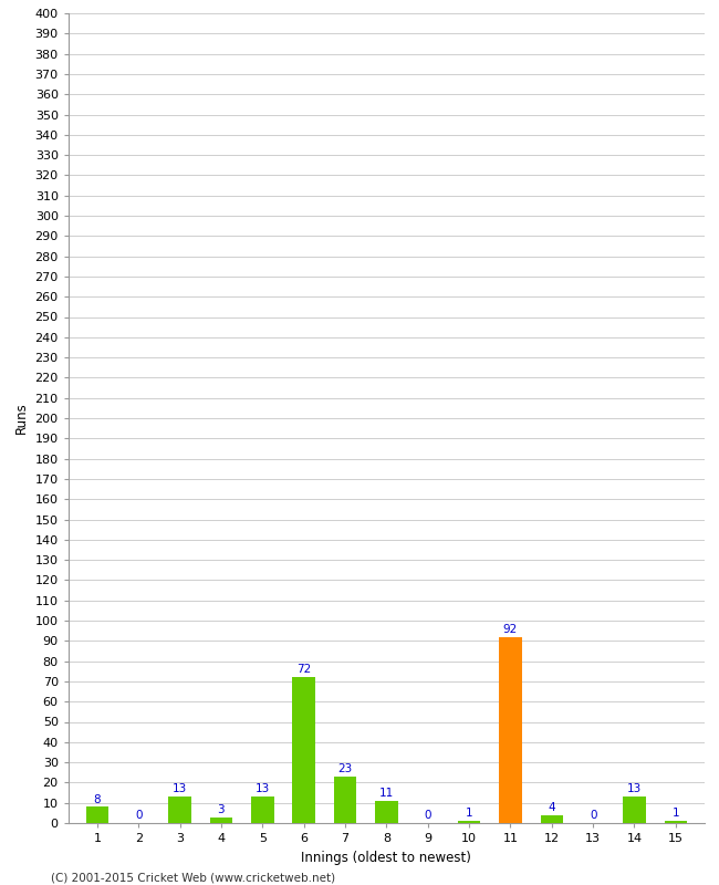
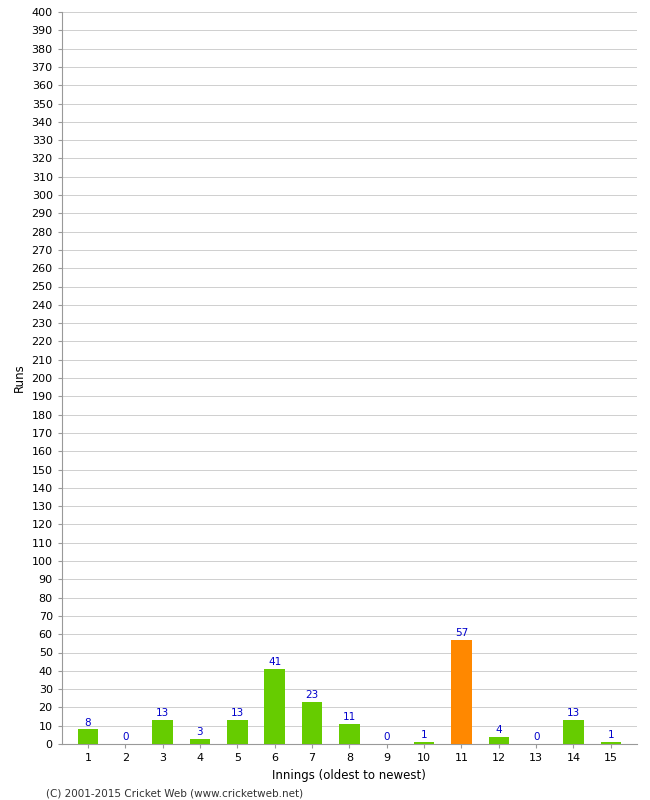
6: 72 -> 41
11: 92 -> 57
